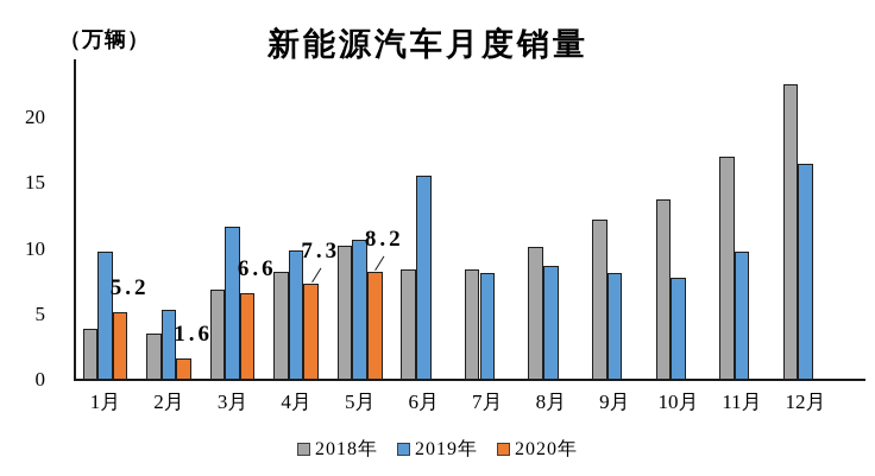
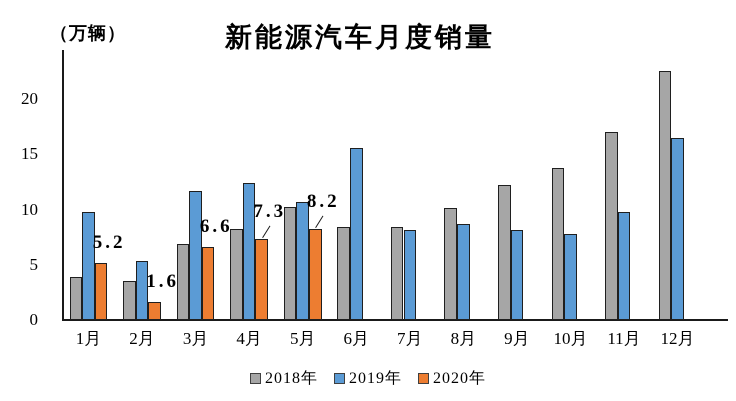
2019年/4月: 9.9 -> 12.4
